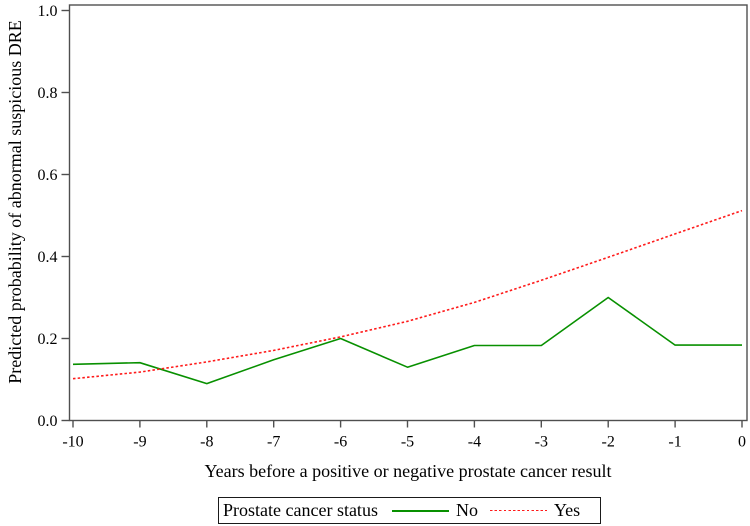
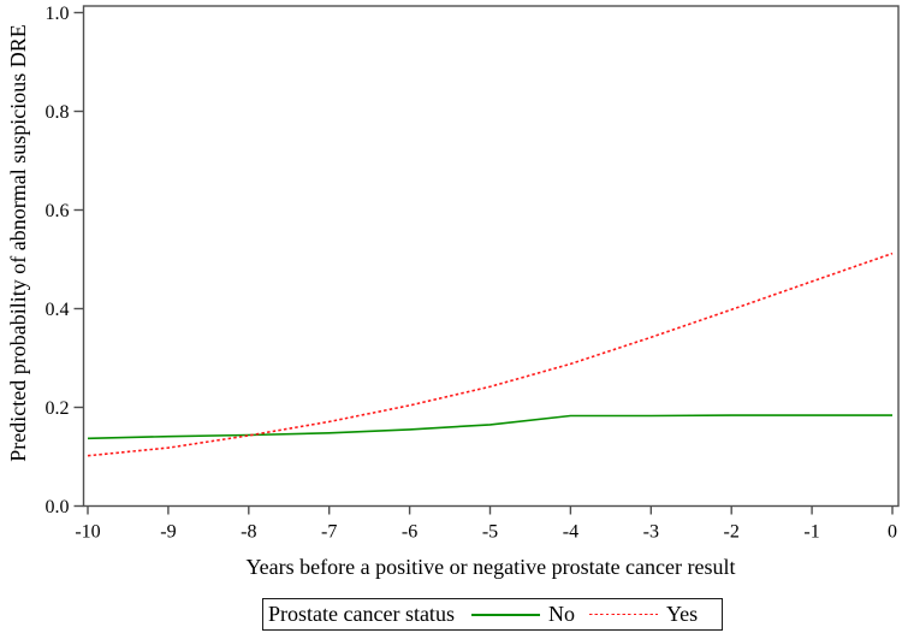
No/-8: 0.09 -> 0.14
No/-6: 0.20 -> 0.15
No/-5: 0.13 -> 0.17
No/-2: 0.30 -> 0.18
